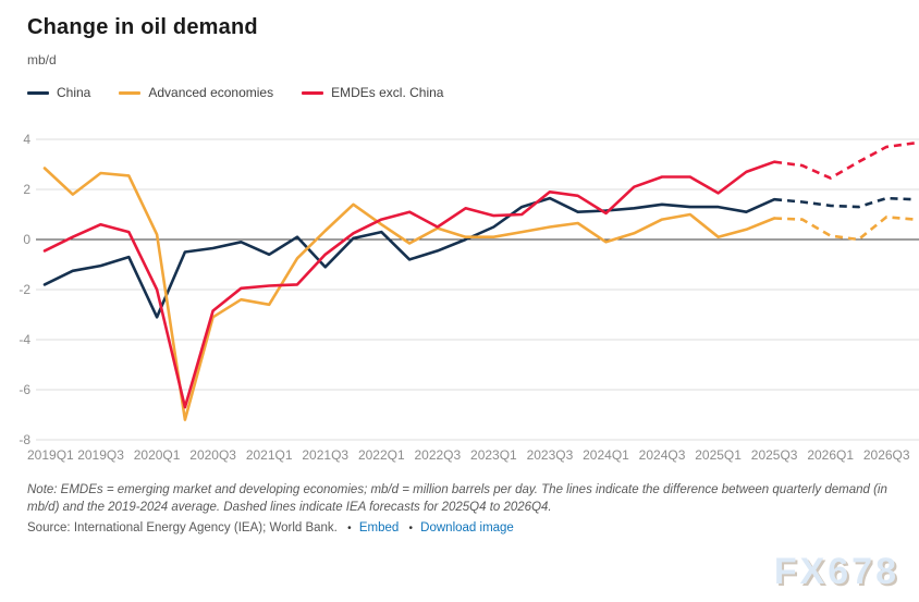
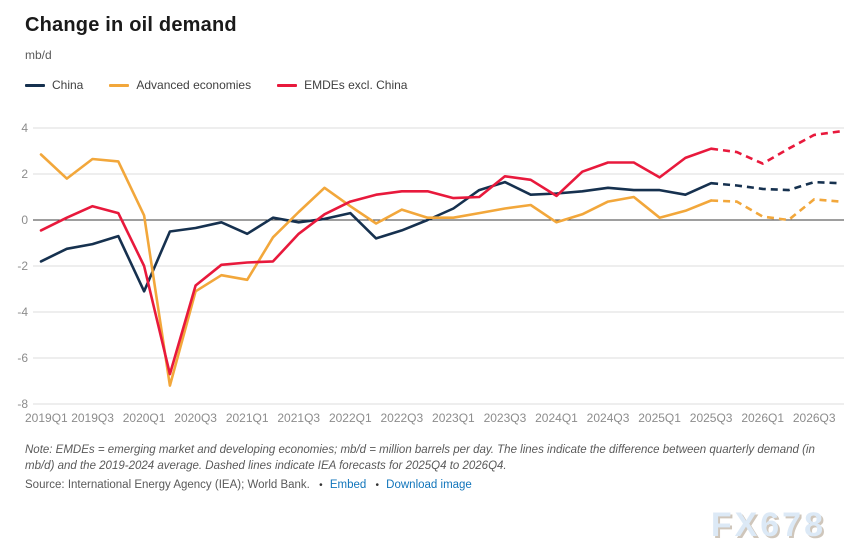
China/2021Q3: -1.1 -> -0.1
EMDEs excl. China/2022Q3: 0.5 -> 1.2
